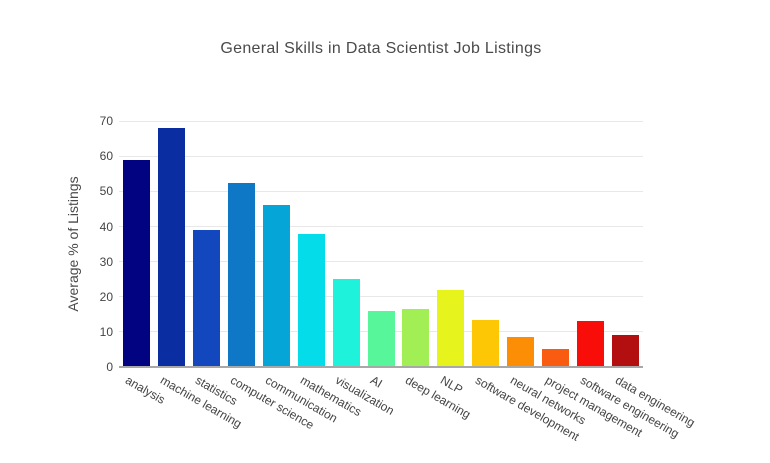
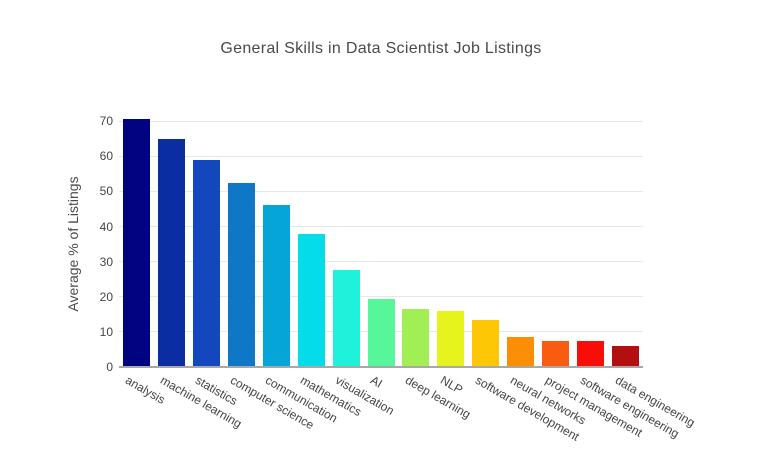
analysis: 59 -> 70
machine learning: 68 -> 65
statistics: 39 -> 59
visualization: 25 -> 28
AI: 16 -> 20
NLP: 22 -> 16
project management: 5 -> 8
software engineering: 13 -> 8
data engineering: 9 -> 6
